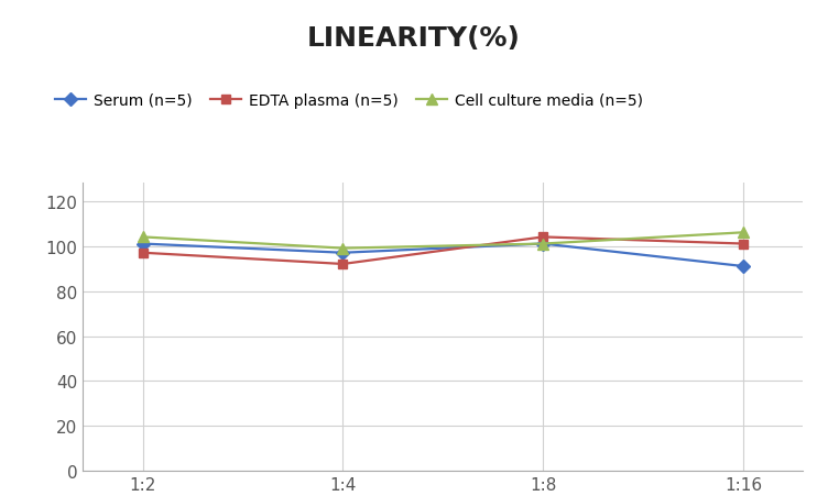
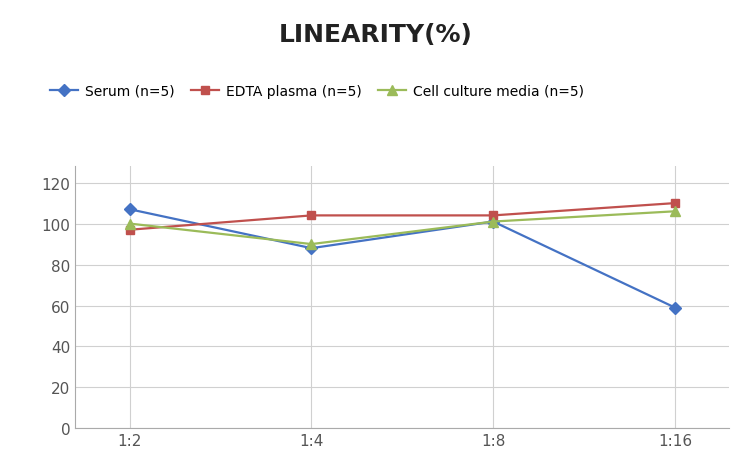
Serum (n=5)/1:2: 101 -> 107
Cell culture media (n=5)/1:2: 104 -> 100
Serum (n=5)/1:4: 97 -> 88
EDTA plasma (n=5)/1:4: 92 -> 104
Cell culture media (n=5)/1:4: 99 -> 90
Serum (n=5)/1:16: 91 -> 59
EDTA plasma (n=5)/1:16: 101 -> 110
